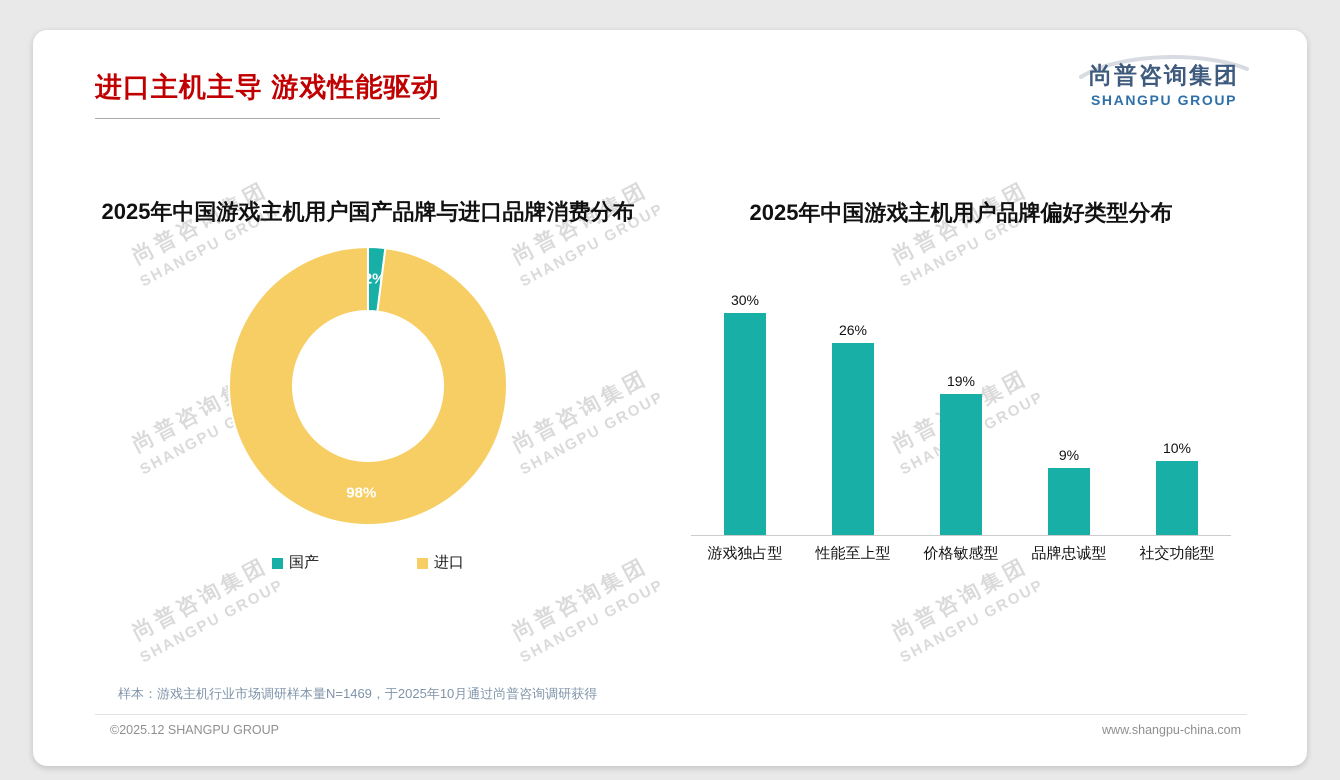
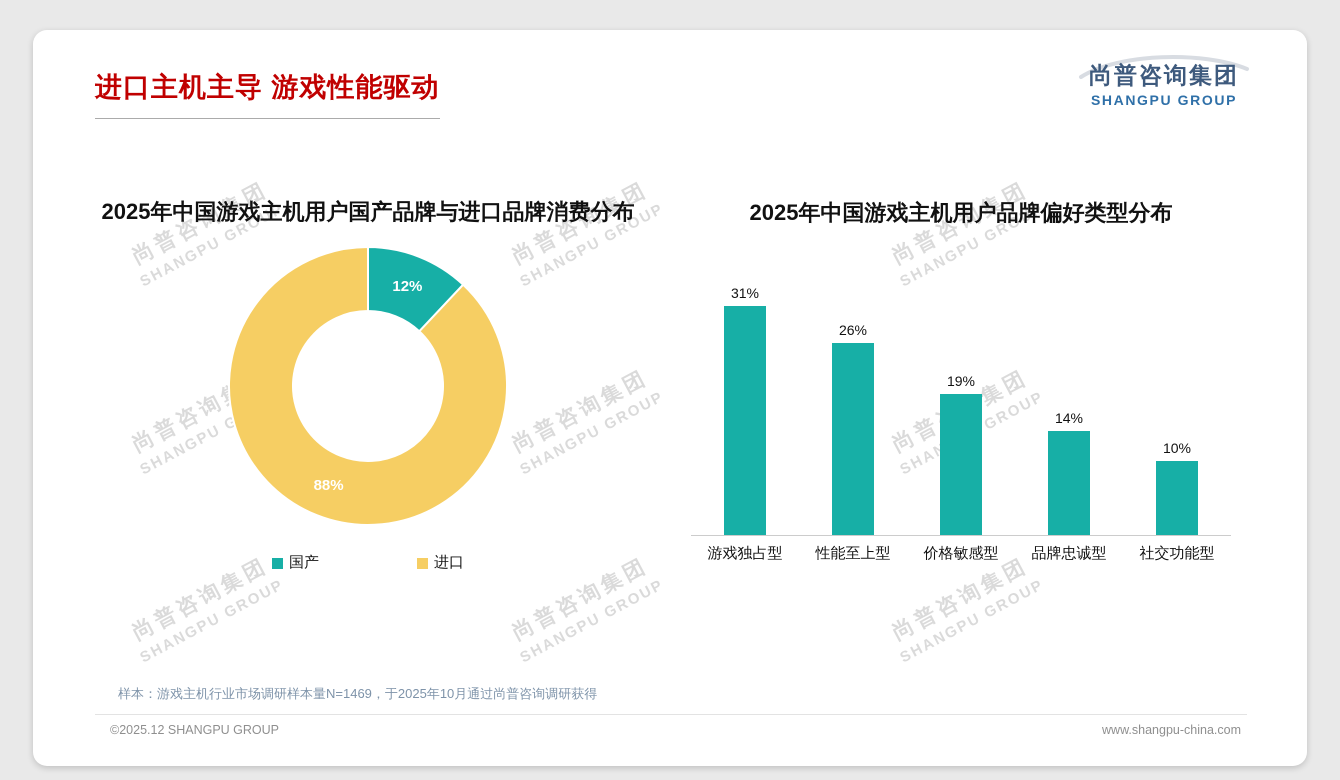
2025年中国游戏主机用户国产品牌与进口品牌消费分布/国产: 2% -> 12%
2025年中国游戏主机用户国产品牌与进口品牌消费分布/进口: 98% -> 88%
2025年中国游戏主机用户品牌偏好类型分布/游戏独占型: 30% -> 31%
2025年中国游戏主机用户品牌偏好类型分布/品牌忠诚型: 9% -> 14%
